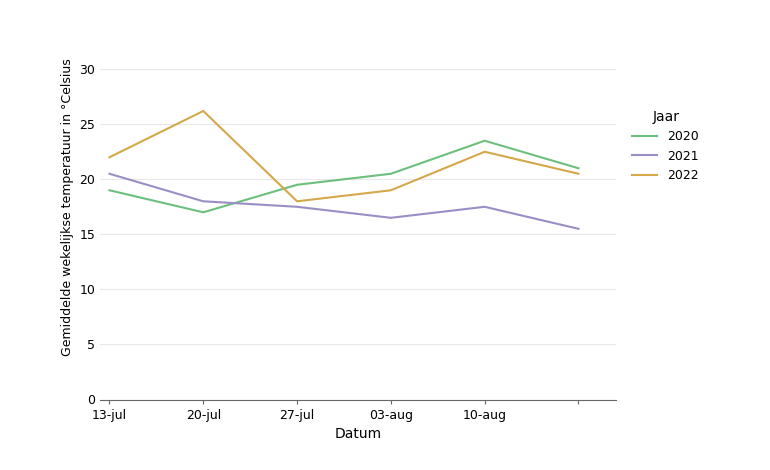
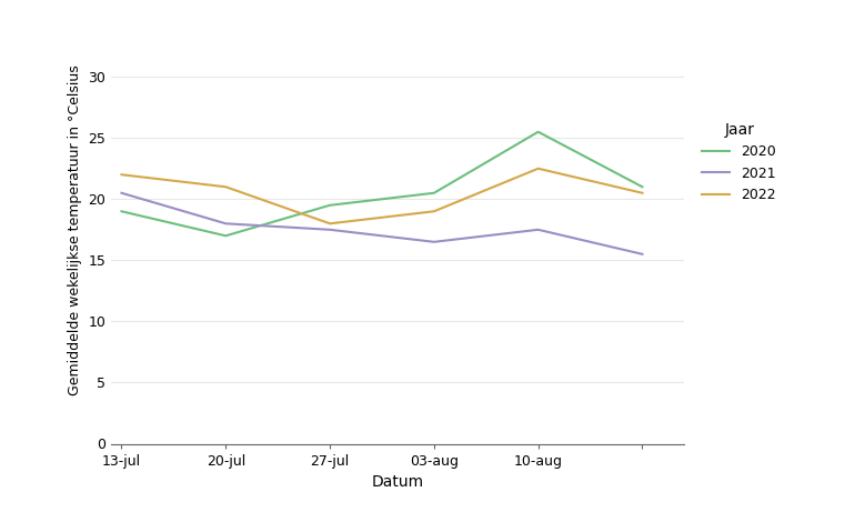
2022/20-jul: 26.2 -> 21.0
2020/10-aug: 23.5 -> 25.5
